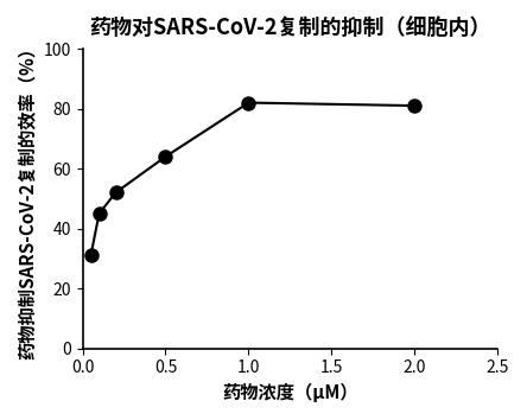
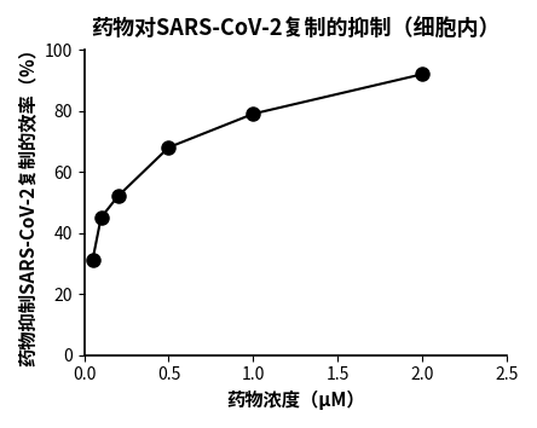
0.5: 64 -> 68
1.0: 82 -> 79
2.0: 81 -> 92
